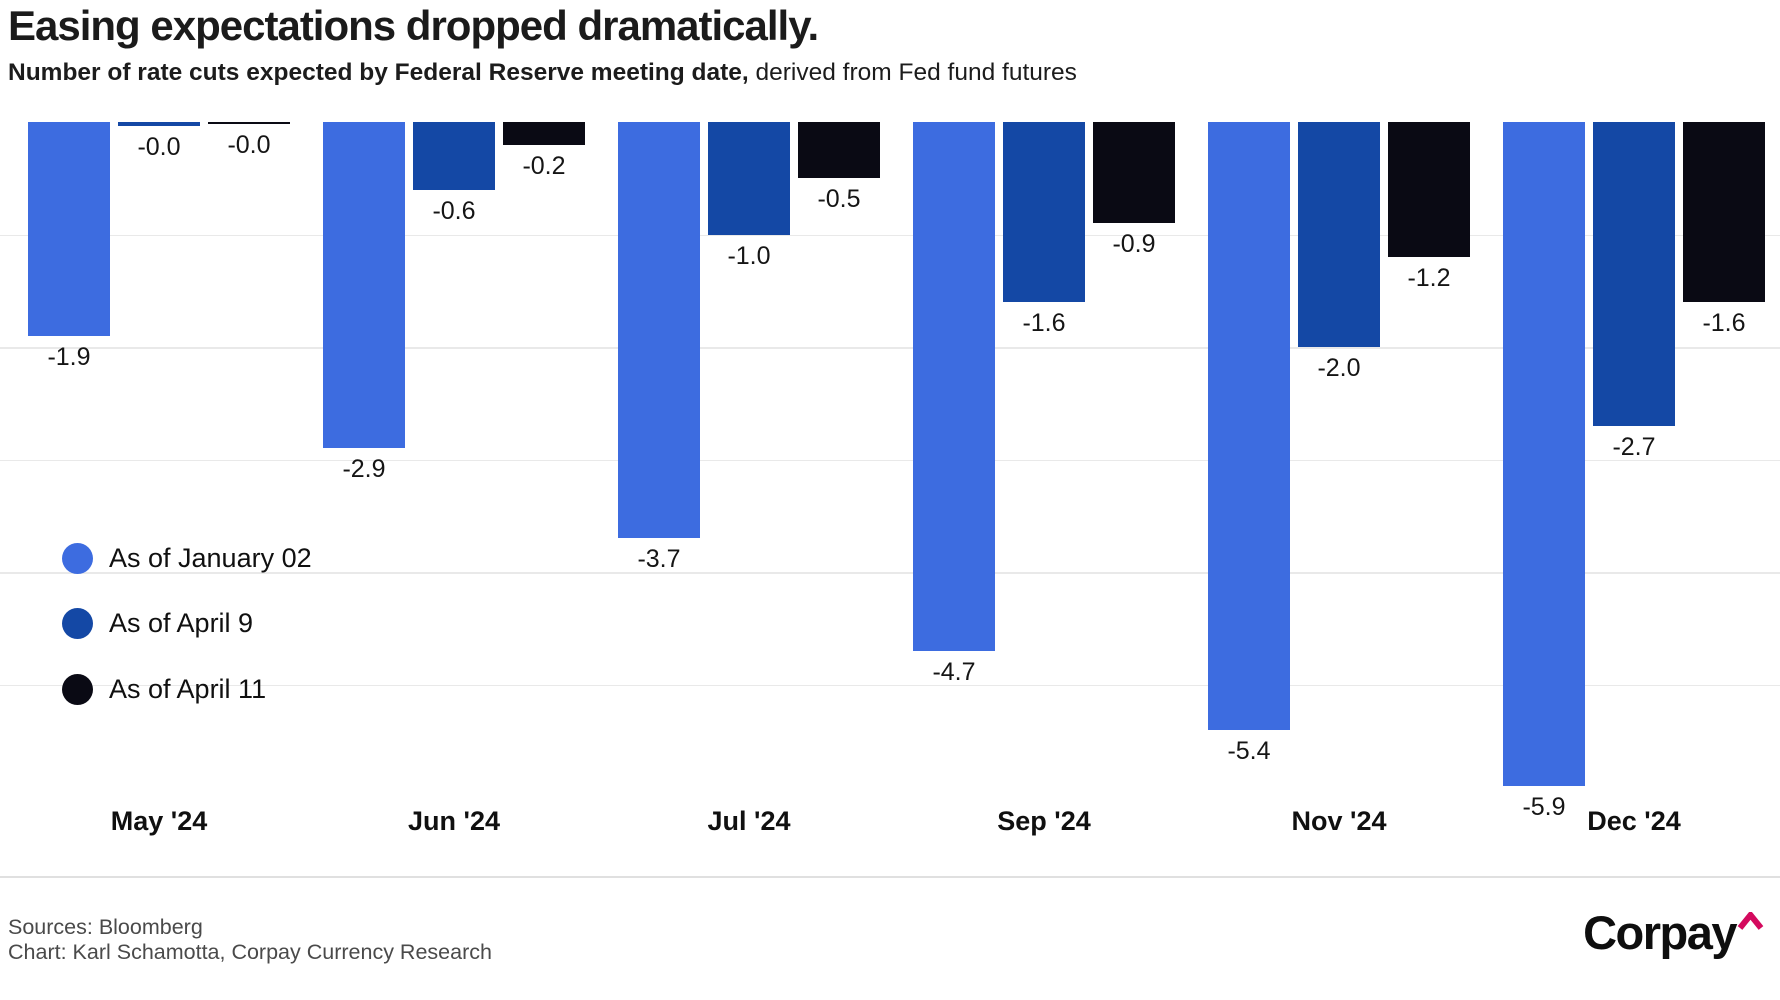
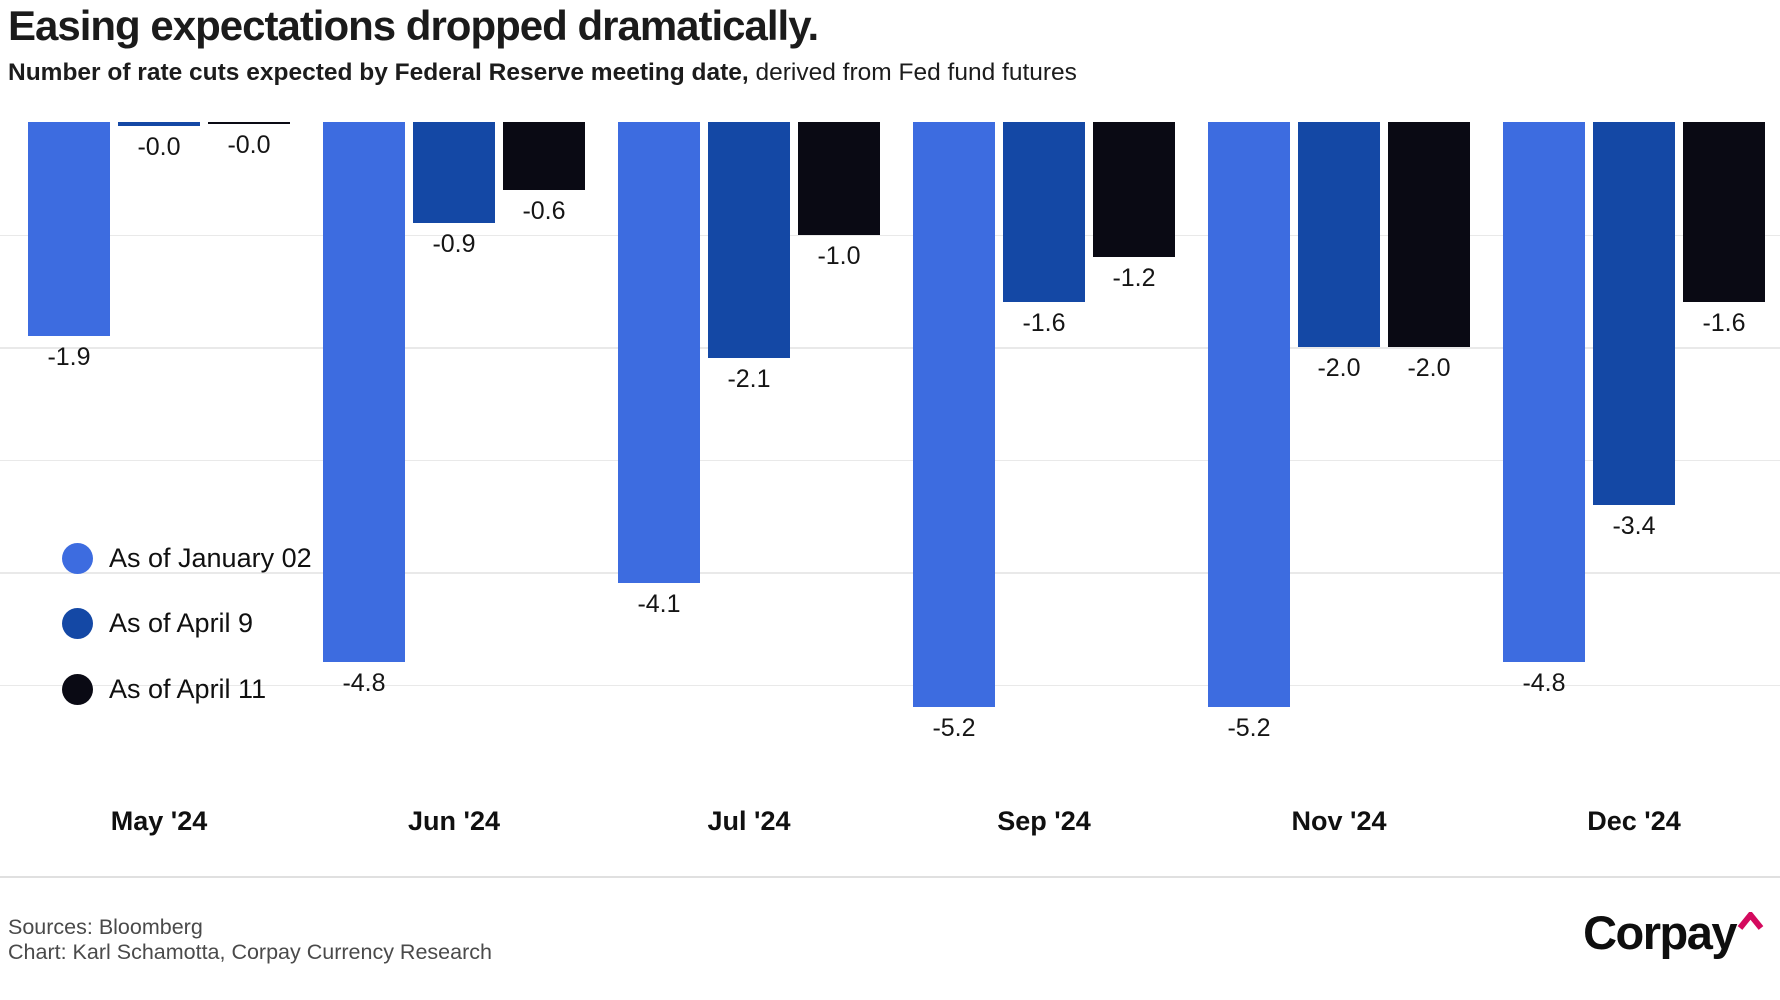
As of January 02/Jun '24: -2.9 -> -4.8
As of April 9/Jun '24: -0.6 -> -0.9
As of April 11/Jun '24: -0.2 -> -0.6
As of January 02/Jul '24: -3.7 -> -4.1
As of April 9/Jul '24: -1.0 -> -2.1
As of April 11/Jul '24: -0.5 -> -1.0
As of January 02/Sep '24: -4.7 -> -5.2
As of April 11/Sep '24: -0.9 -> -1.2
As of January 02/Nov '24: -5.4 -> -5.2
As of April 11/Nov '24: -1.2 -> -2.0
As of January 02/Dec '24: -5.9 -> -4.8
As of April 9/Dec '24: -2.7 -> -3.4
